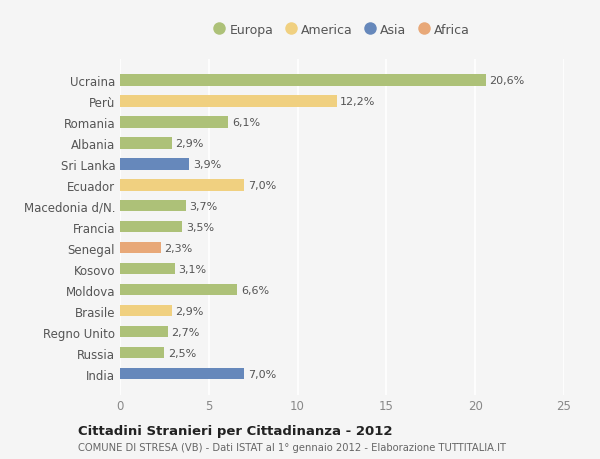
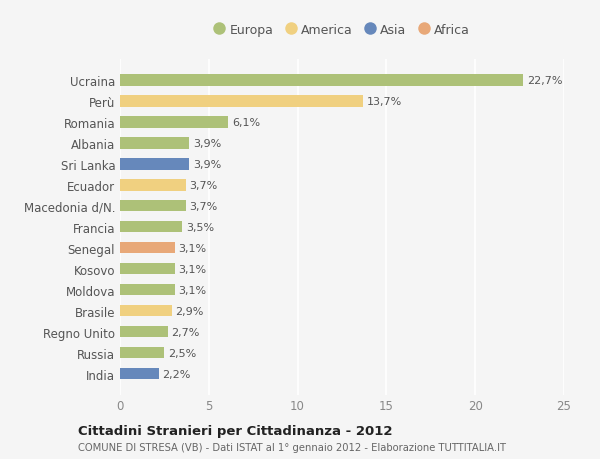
Ucraina: 20,6% -> 22,7%
Perù: 12,2% -> 13,7%
Albania: 2,9% -> 3,9%
Ecuador: 7,0% -> 3,7%
Senegal: 2,3% -> 3,1%
Moldova: 6,6% -> 3,1%
India: 7,0% -> 2,2%
